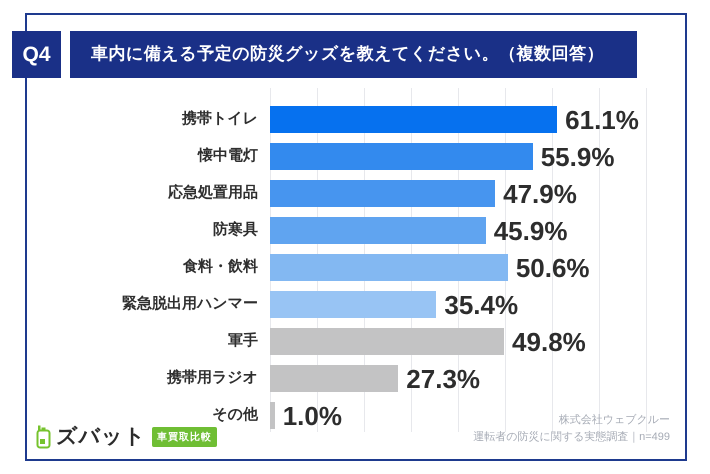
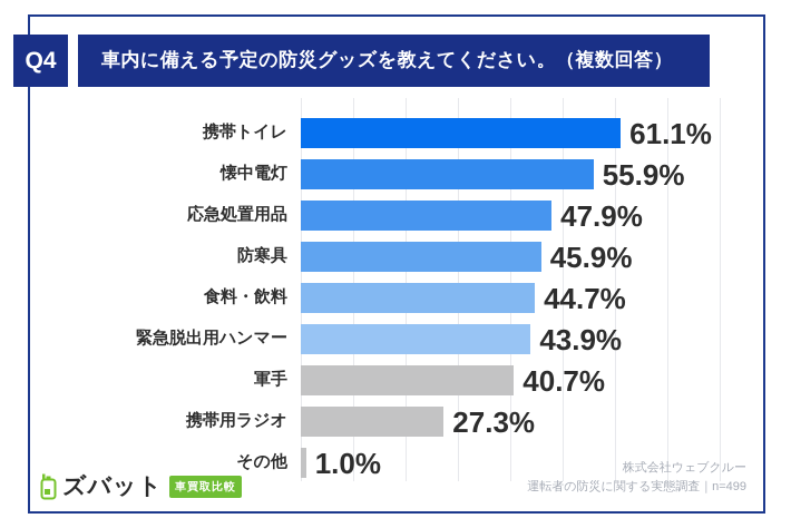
食料・飲料: 50.6% -> 44.7%
緊急脱出用ハンマー: 35.4% -> 43.9%
軍手: 49.8% -> 40.7%
